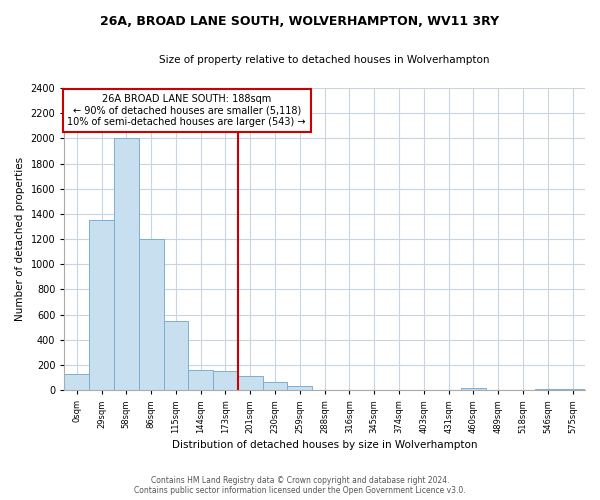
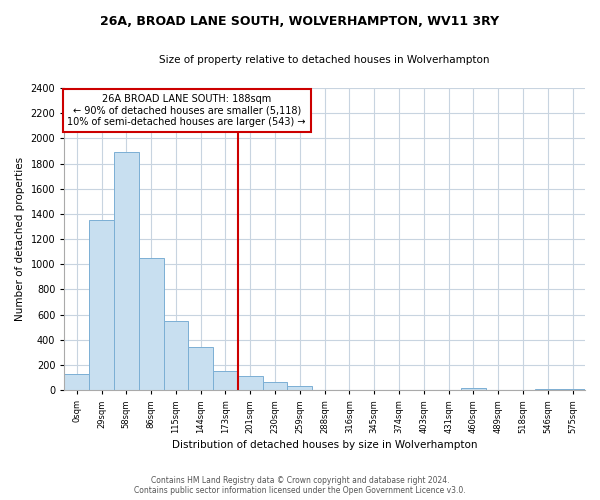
58sqm: 2000 -> 1890
86sqm: 1200 -> 1050
144sqm: 160 -> 340
